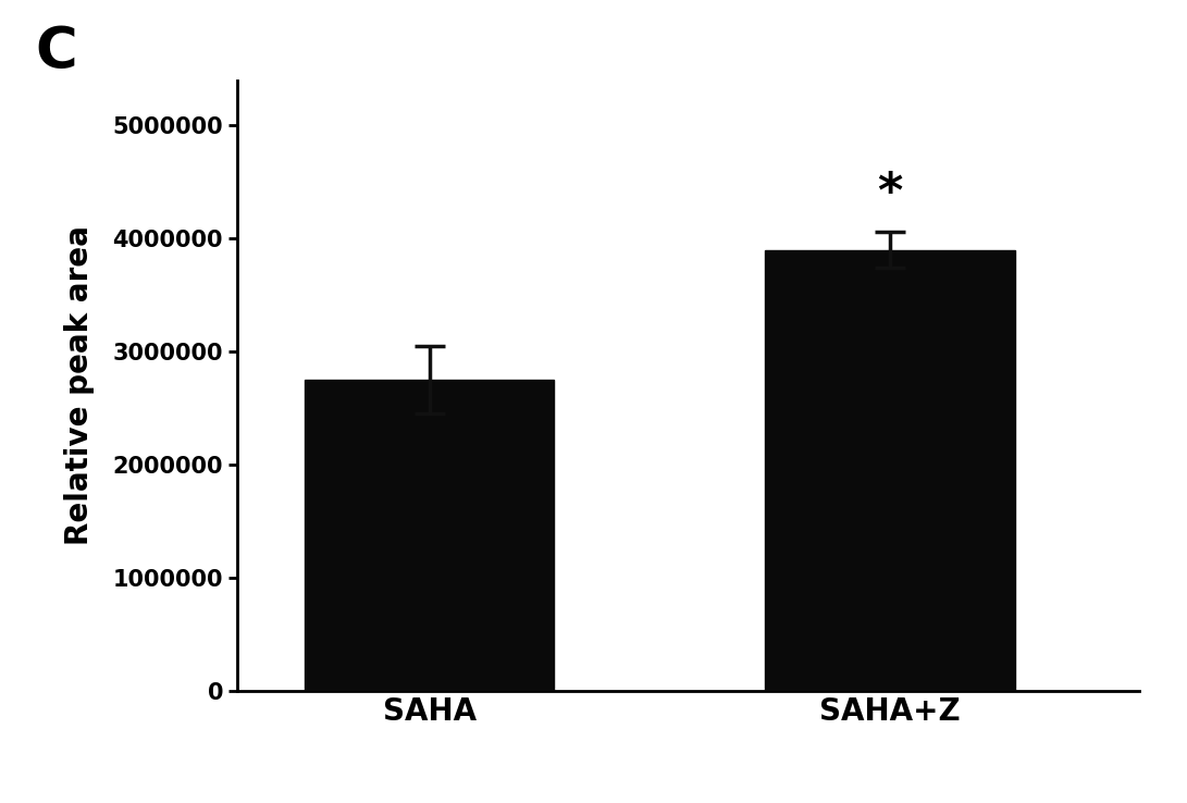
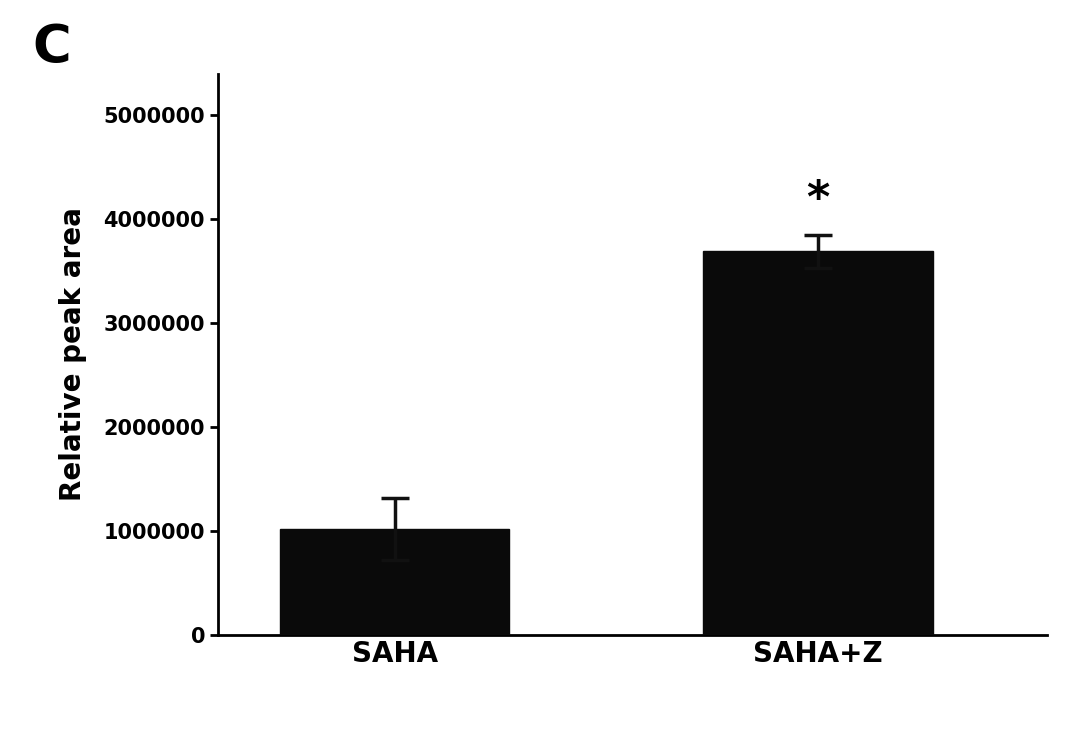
SAHA: 2750000 -> 1020000
SAHA+Z: 3900000 -> 3690000
